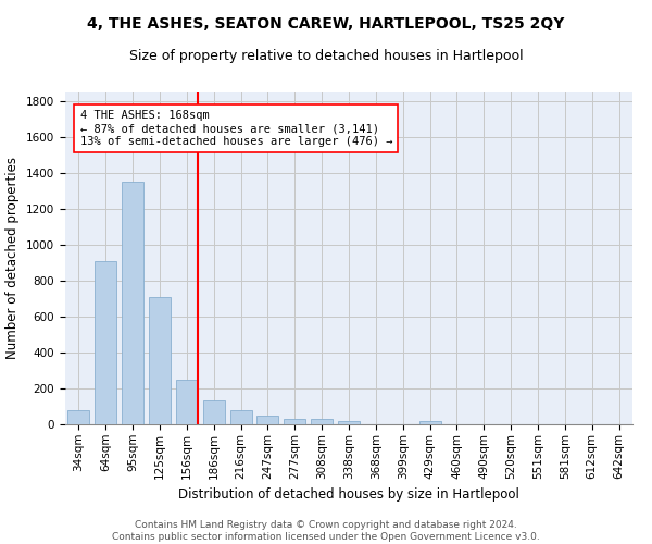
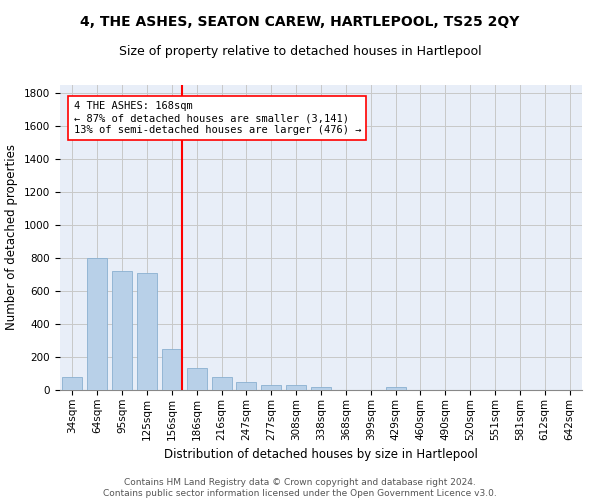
64sqm: 910 -> 800
95sqm: 1350 -> 720
